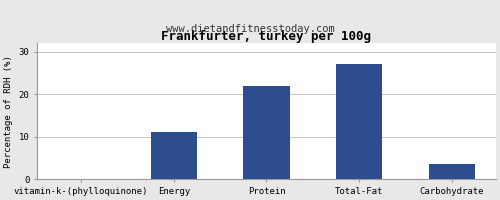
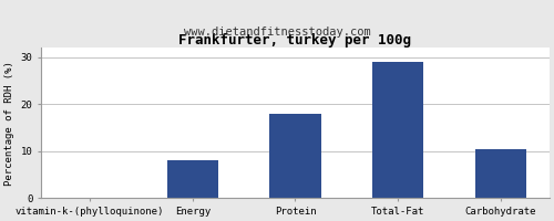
Energy: 11.0 -> 8.0
Protein: 22.0 -> 18.0
Total-Fat: 27.0 -> 29.0
Carbohydrate: 3.5 -> 10.5
